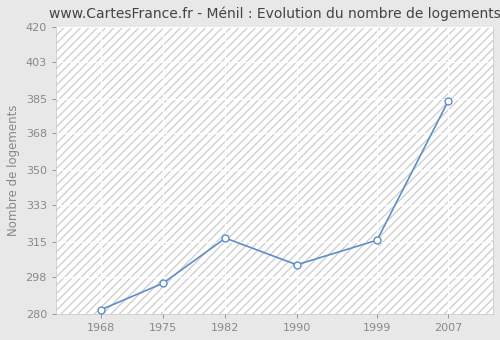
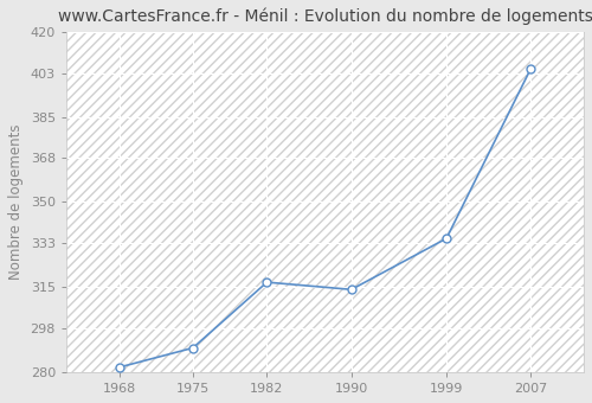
1975: 295 -> 290
1990: 304 -> 314
1999: 316 -> 335
2007: 384 -> 405
